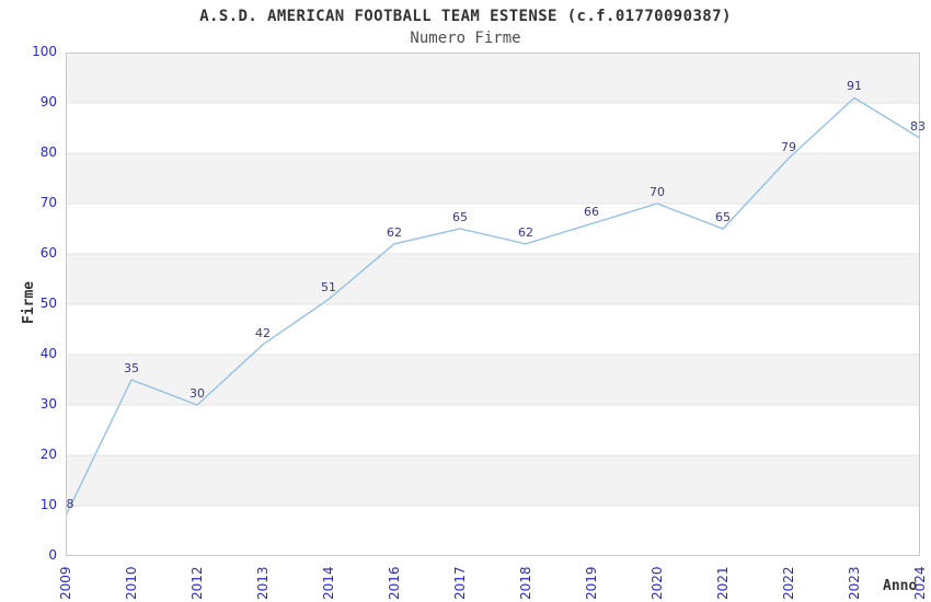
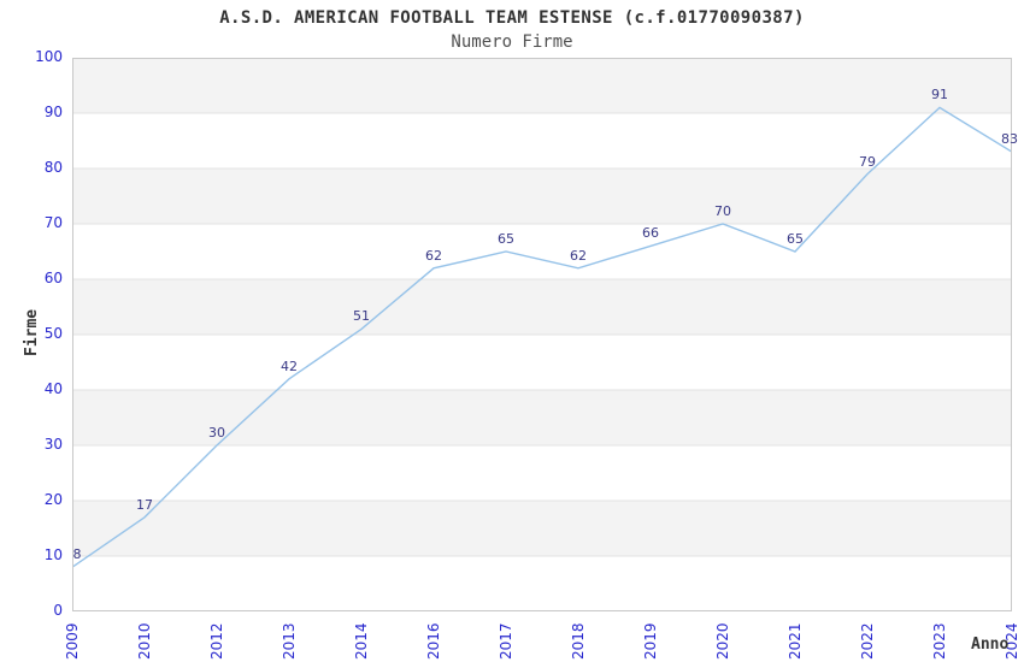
2010: 35 -> 17
